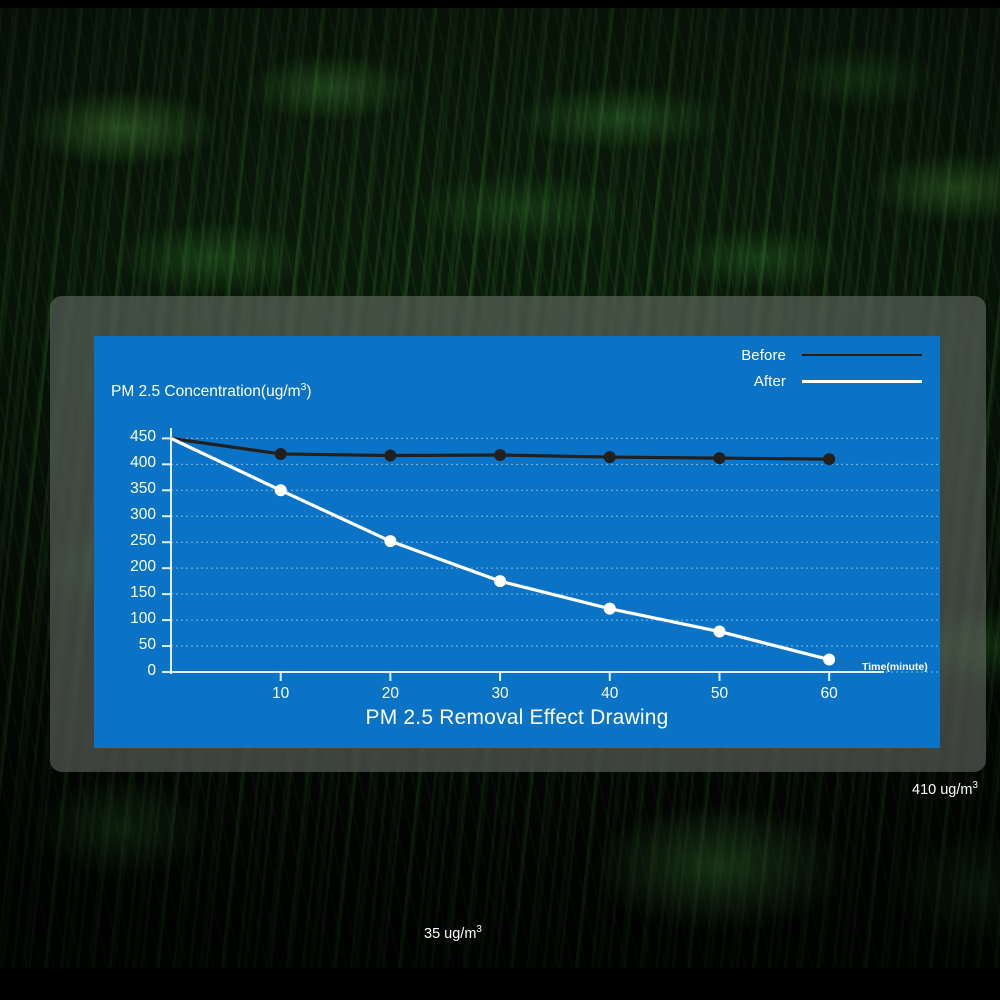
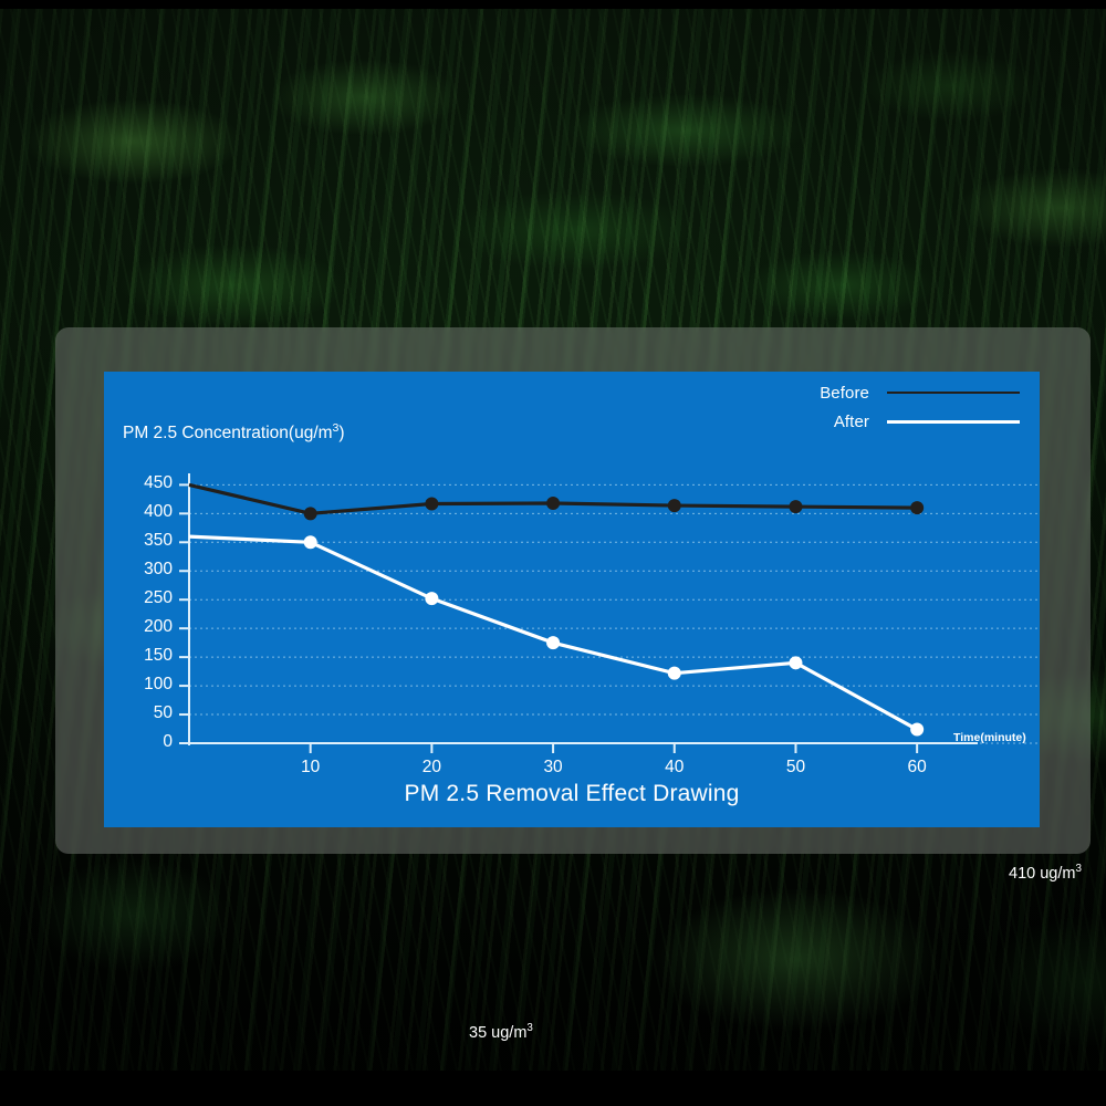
After/0: 450 -> 360
Before/10: 420 -> 400
After/50: 80 -> 140
